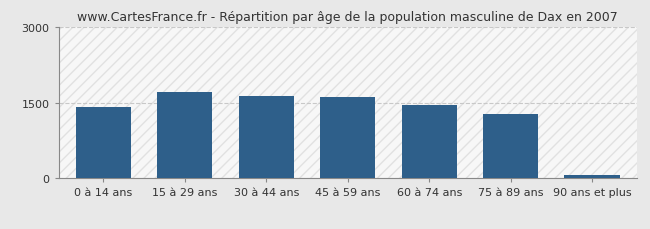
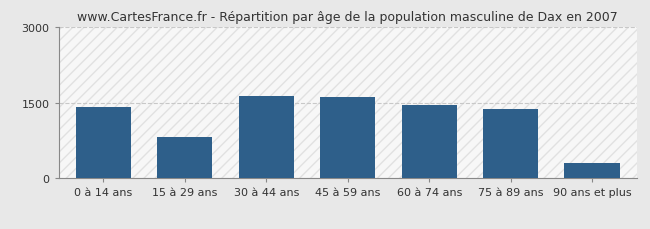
15 à 29 ans: 1700 -> 820
75 à 89 ans: 1280 -> 1380
90 ans et plus: 60 -> 300
